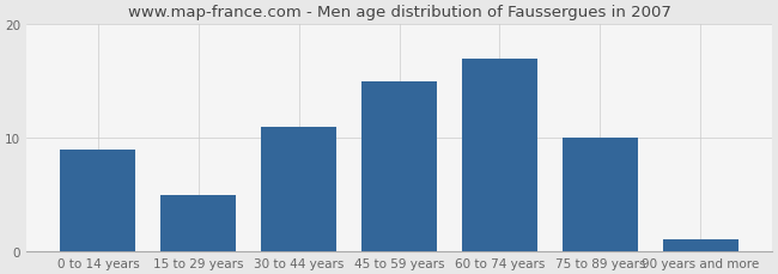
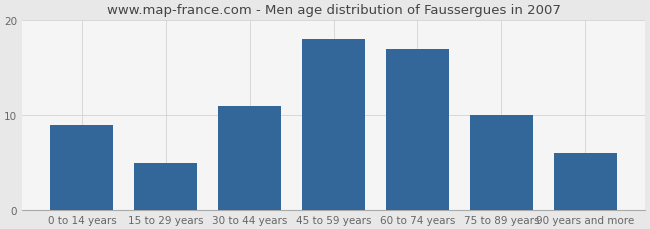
45 to 59 years: 15 -> 18
90 years and more: 1 -> 6
